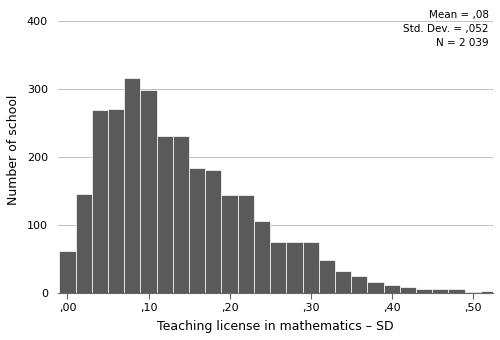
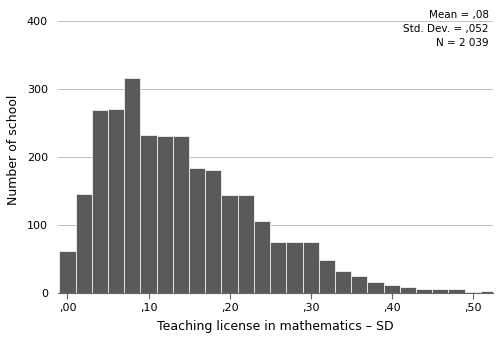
,10: 298 -> 232
